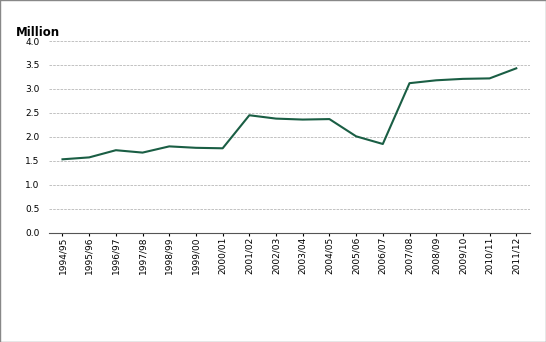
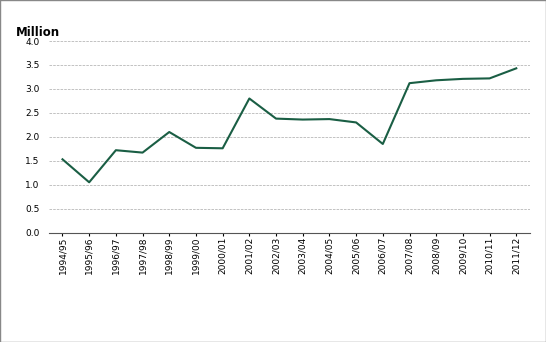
1995/96: 1.57 -> 1.05
1998/99: 1.80 -> 2.10
2001/02: 2.45 -> 2.80
2005/06: 2.01 -> 2.30
